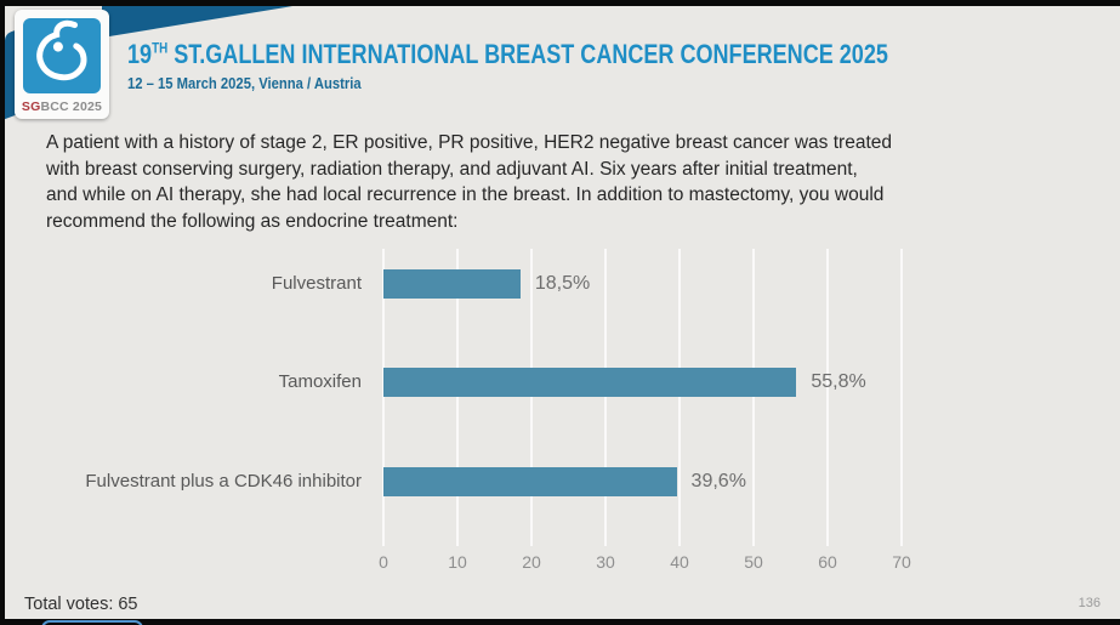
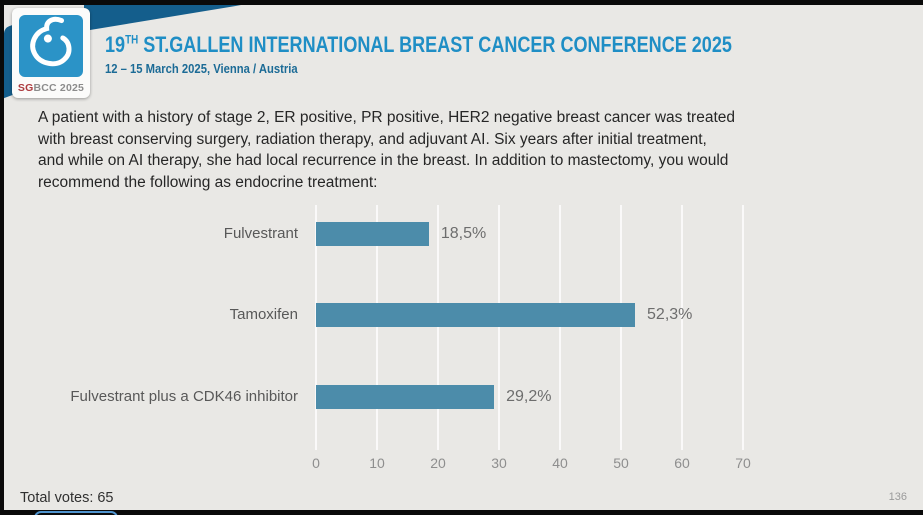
Tamoxifen: 55,8% -> 52,3%
Fulvestrant plus a CDK46 inhibitor: 39,6% -> 29,2%
